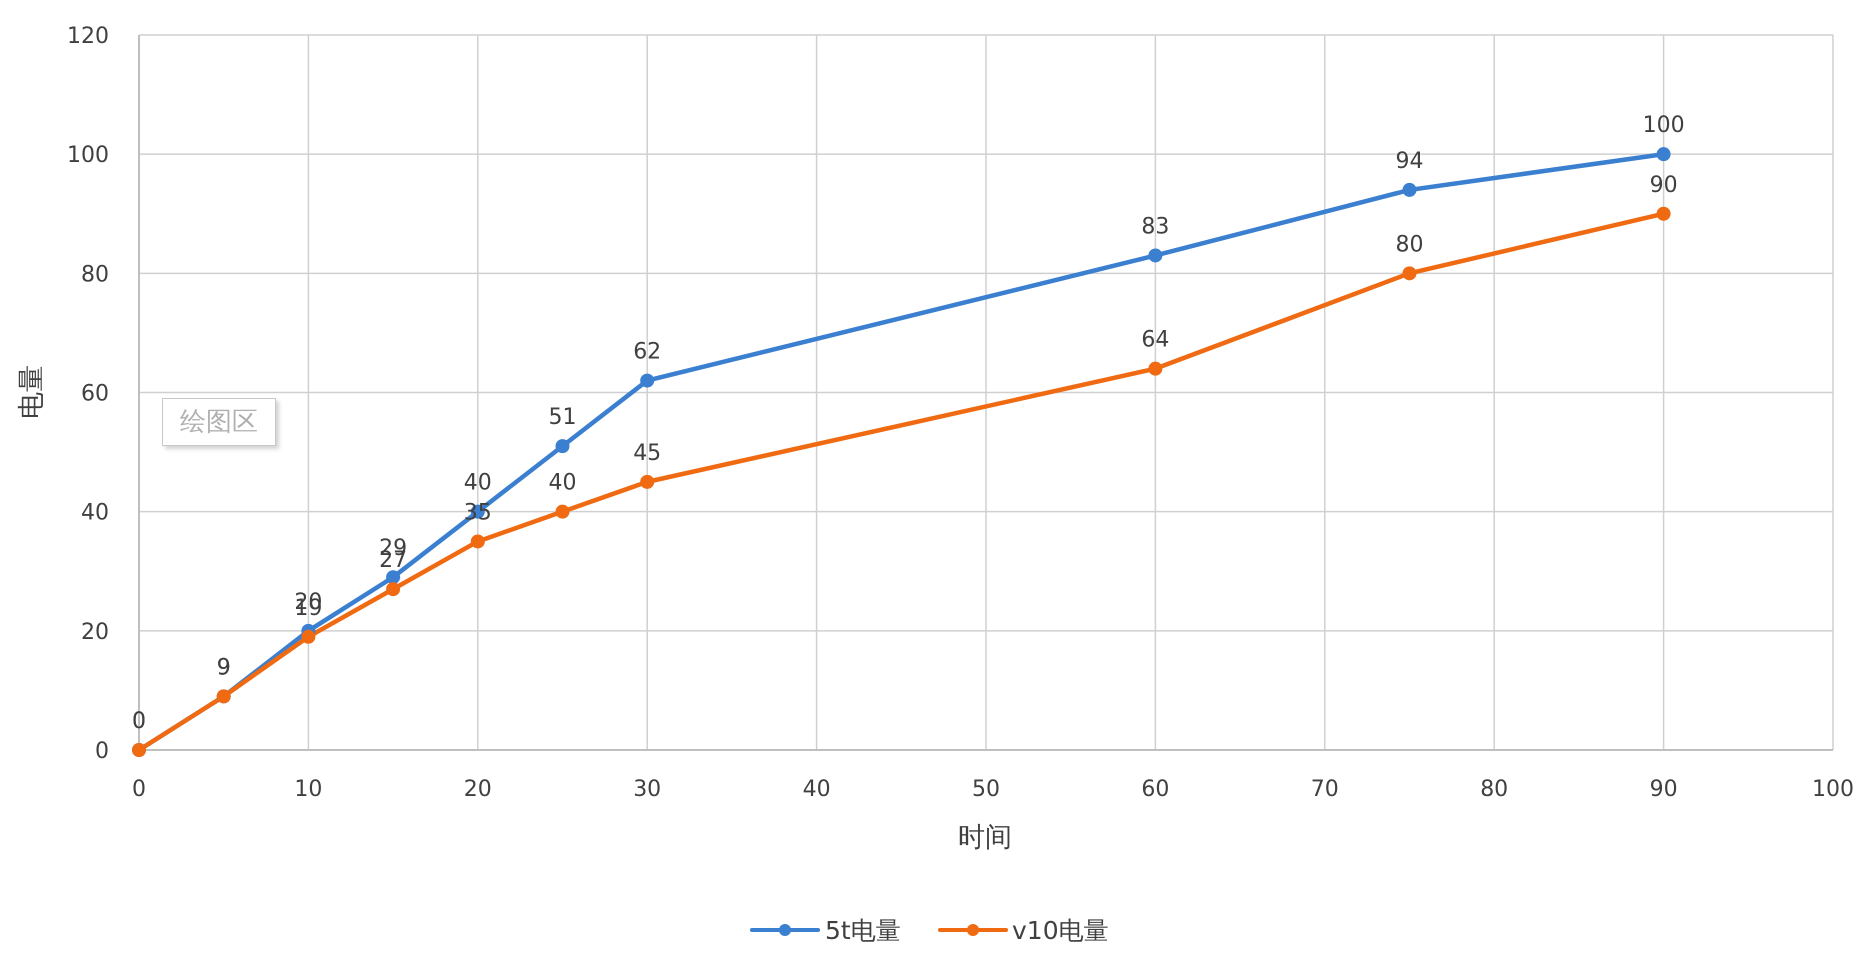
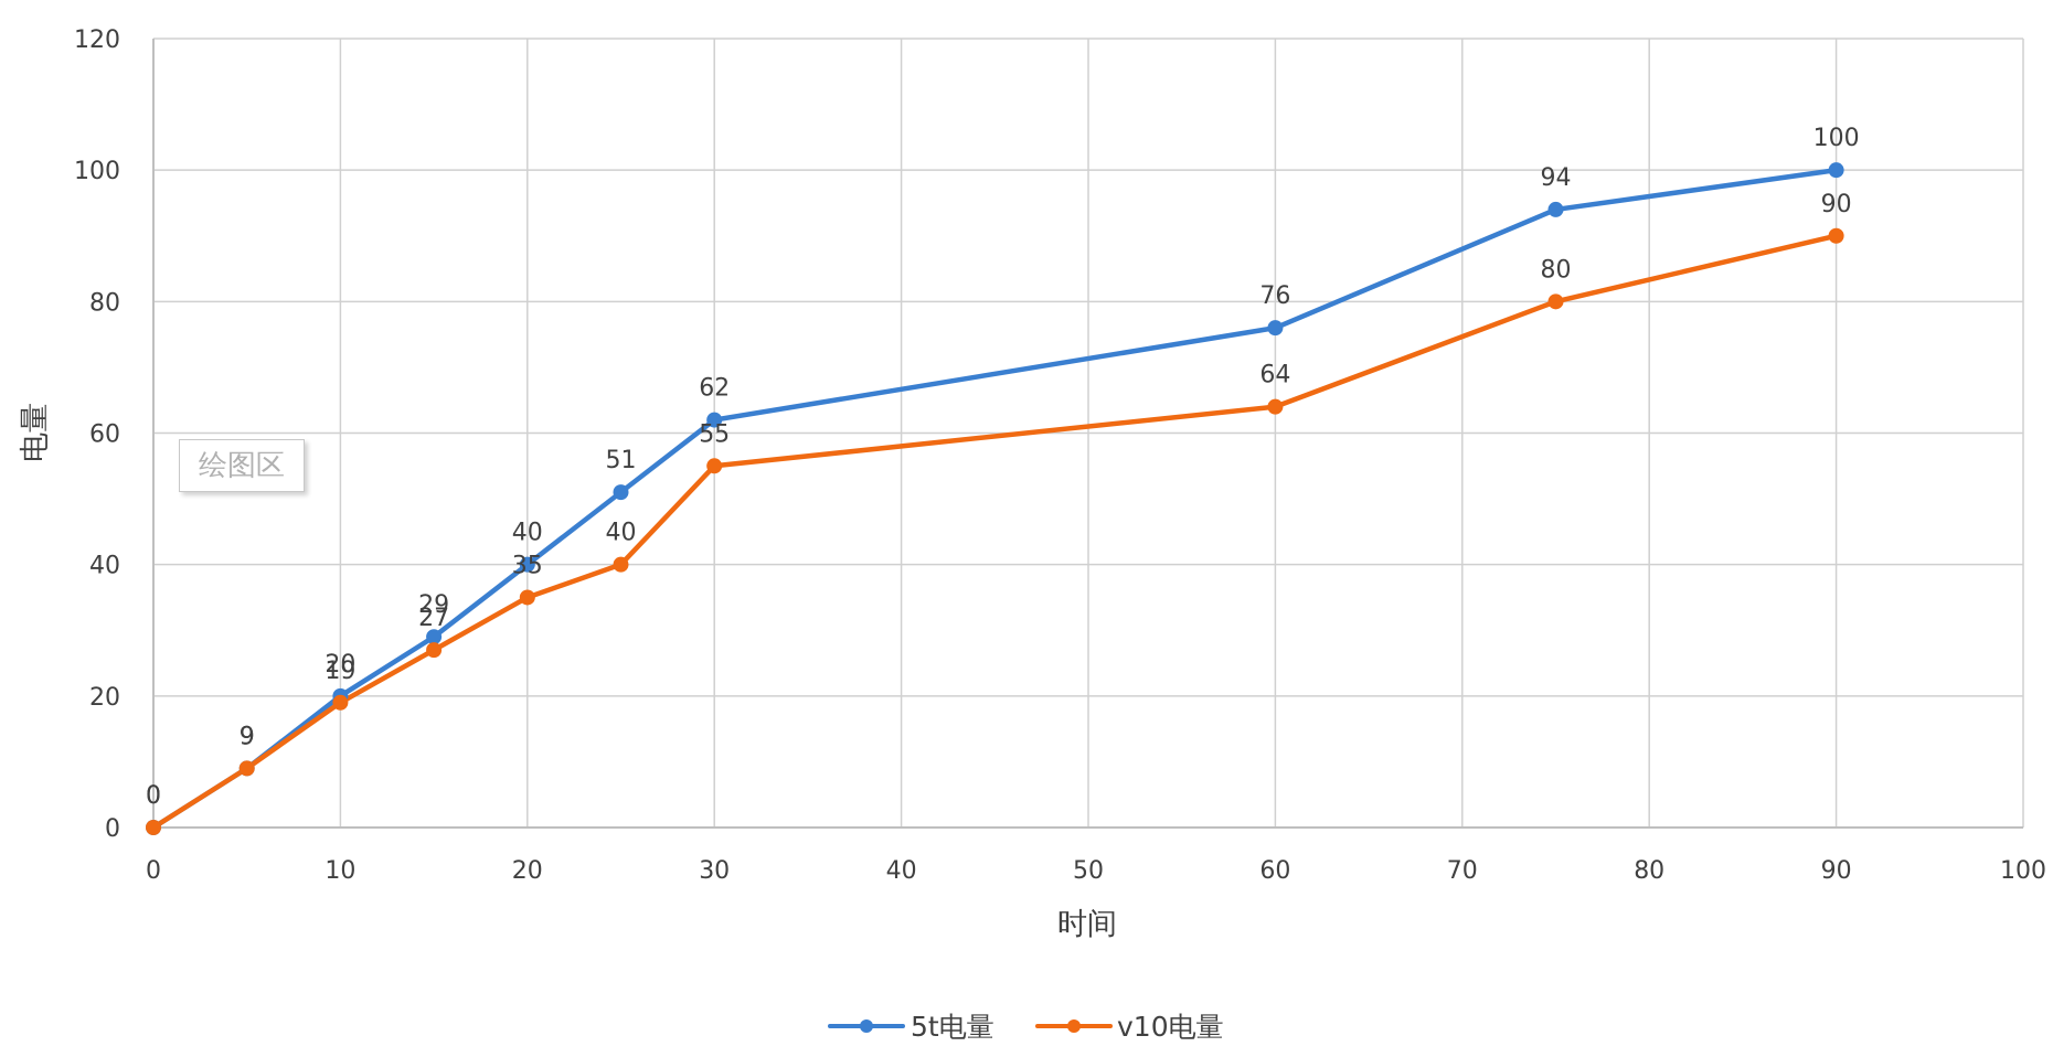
v10电量/30: 45 -> 55
5t电量/60: 83 -> 76
